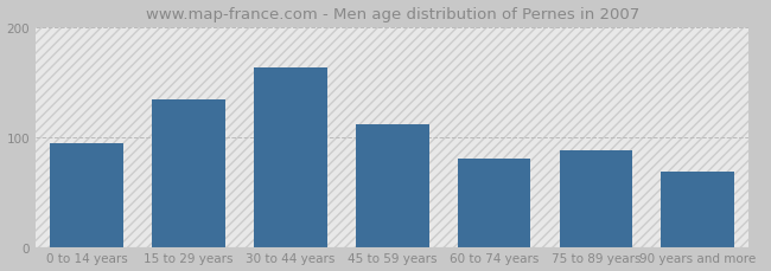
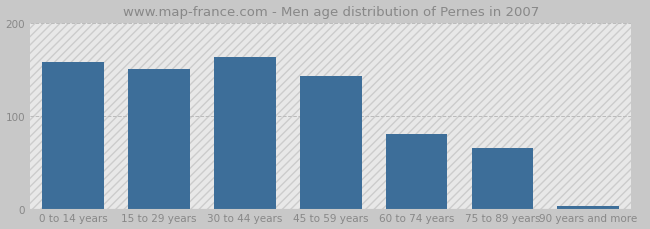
0 to 14 years: 94 -> 158
15 to 29 years: 134 -> 150
45 to 59 years: 112 -> 143
75 to 89 years: 88 -> 65
90 years and more: 68 -> 3
